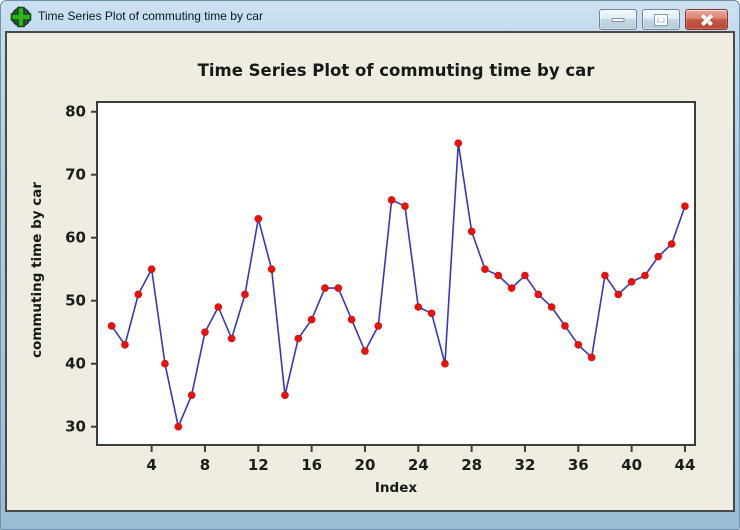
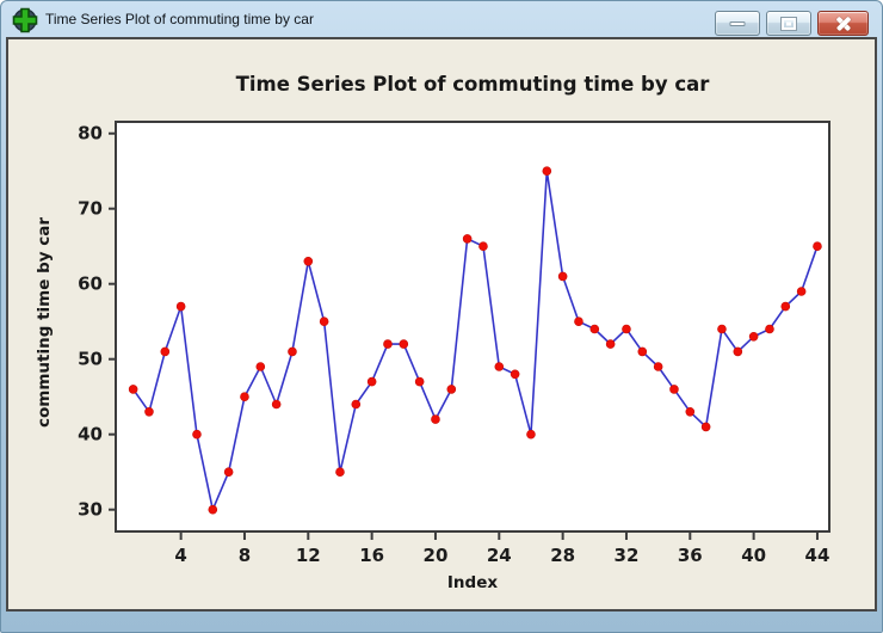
4: 55 -> 57
